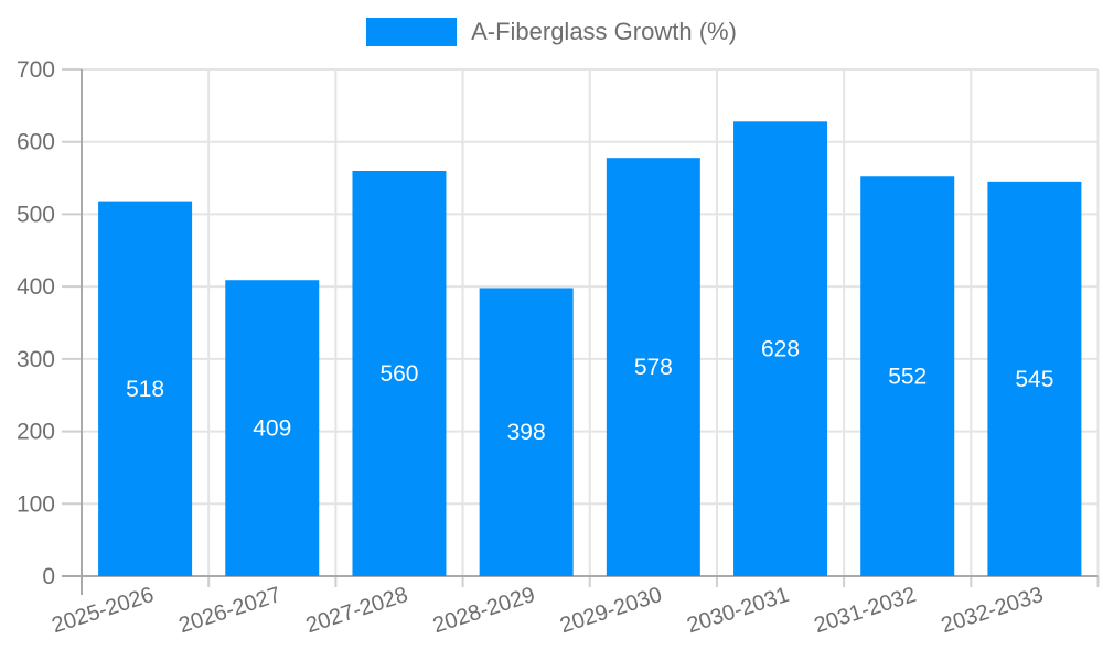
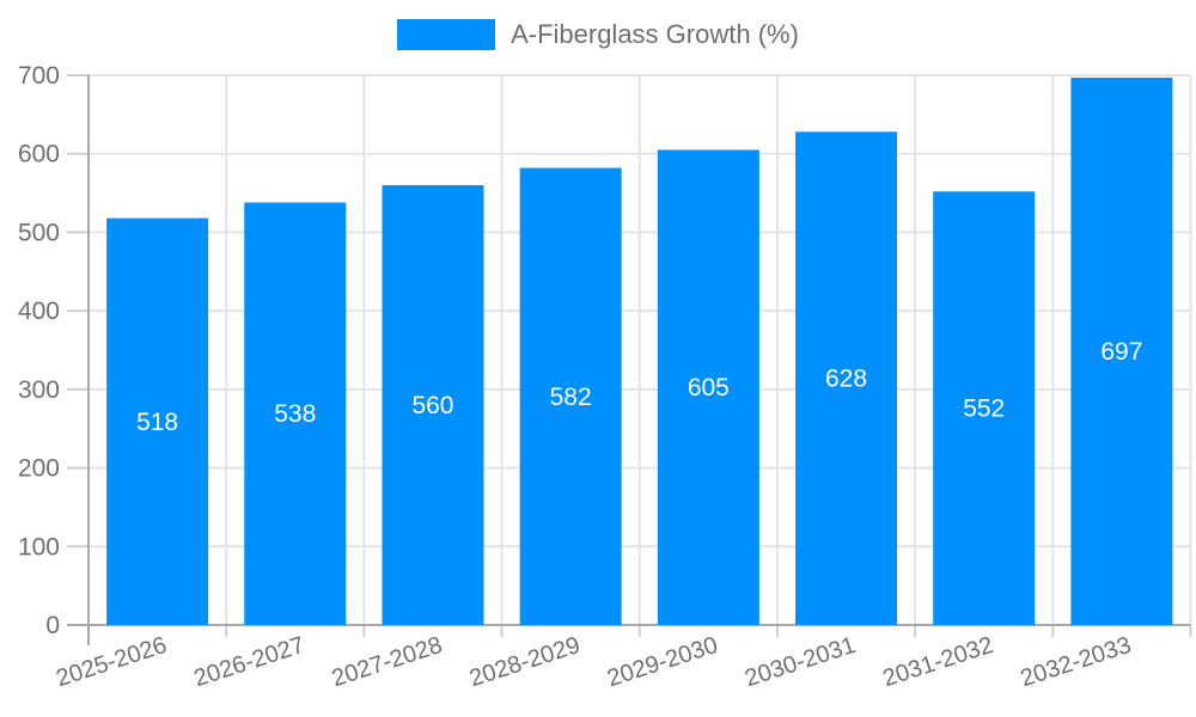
2026-2027: 409 -> 538
2028-2029: 398 -> 582
2029-2030: 578 -> 605
2032-2033: 545 -> 697
